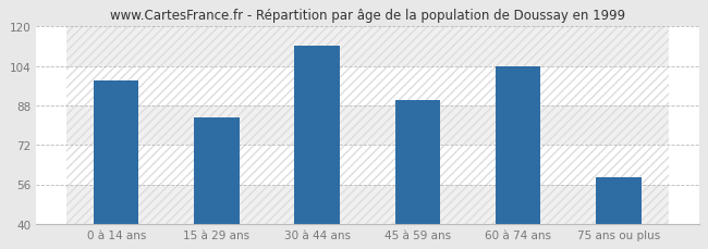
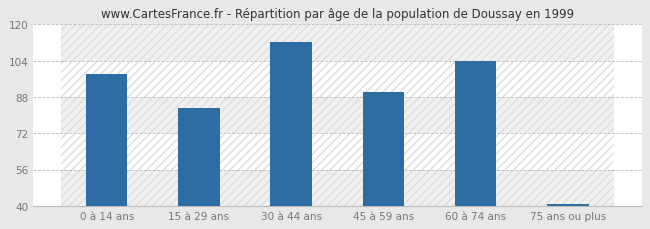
75 ans ou plus: 59 -> 41
